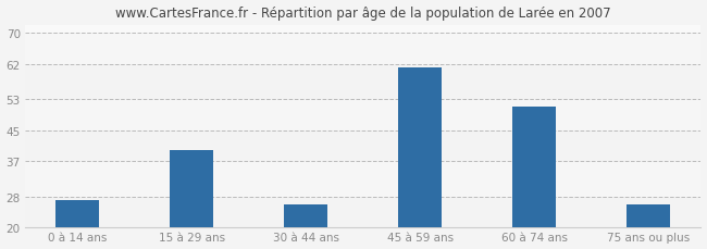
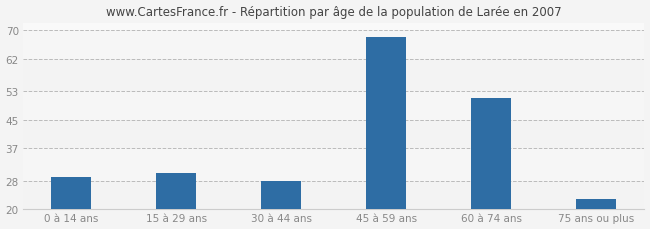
0 à 14 ans: 27 -> 29
15 à 29 ans: 40 -> 30
30 à 44 ans: 26 -> 28
45 à 59 ans: 61 -> 68
75 ans ou plus: 26 -> 23
